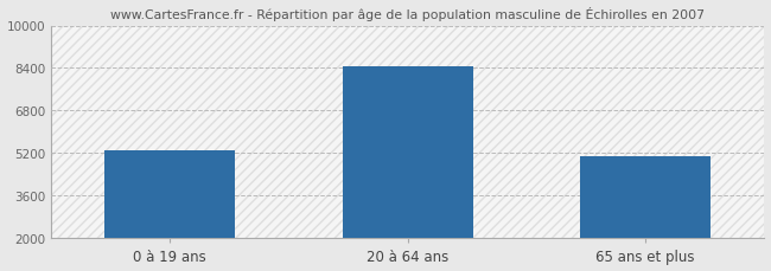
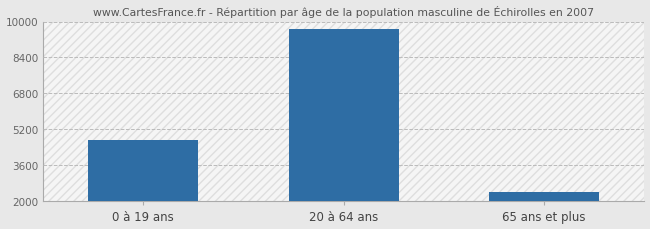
0 à 19 ans: 5300 -> 4750
20 à 64 ans: 8450 -> 9650
65 ans et plus: 5100 -> 2400
